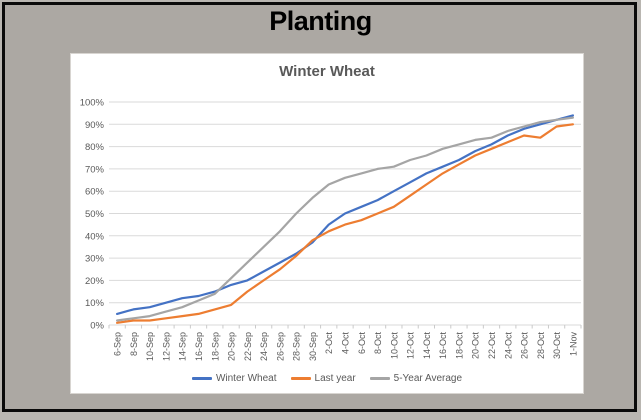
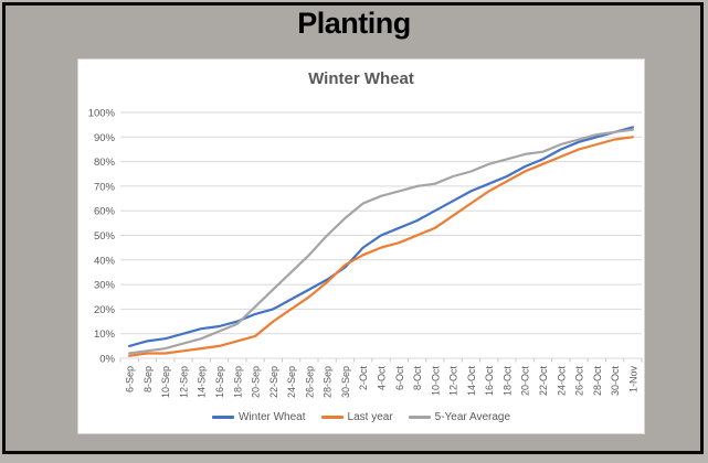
Last year/28-Oct: 84% -> 87%
